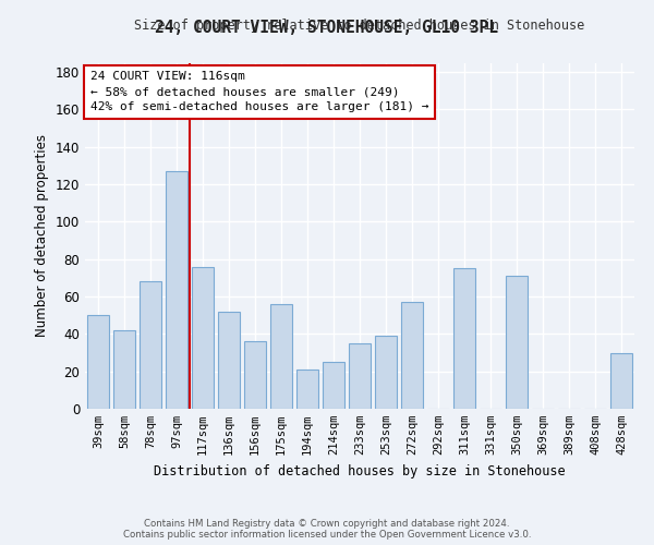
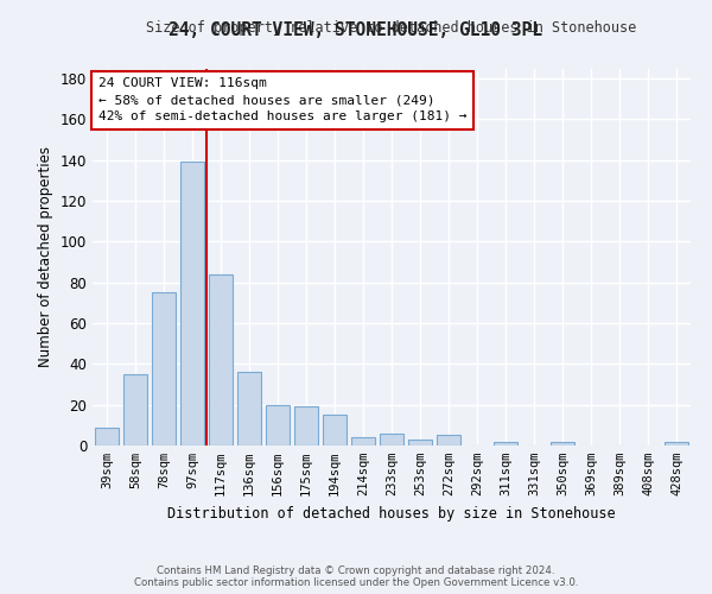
39sqm: 50 -> 9
58sqm: 42 -> 35
78sqm: 68 -> 75
97sqm: 127 -> 139
117sqm: 76 -> 84
136sqm: 52 -> 36
156sqm: 36 -> 20
175sqm: 56 -> 19
194sqm: 21 -> 15
214sqm: 25 -> 4
233sqm: 35 -> 6
253sqm: 39 -> 3
272sqm: 57 -> 5
311sqm: 75 -> 2
350sqm: 71 -> 2
428sqm: 30 -> 2
